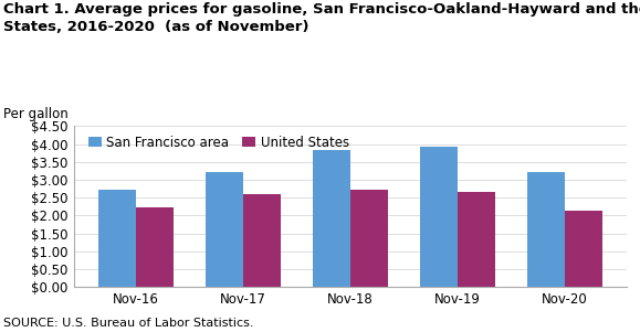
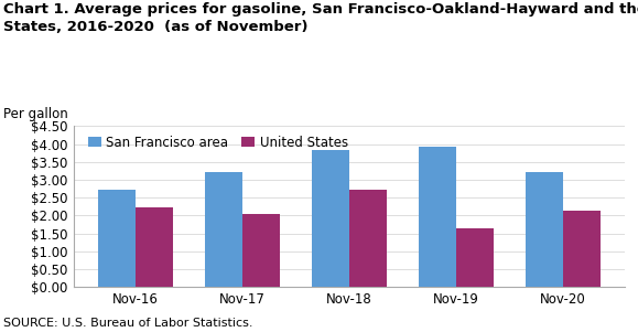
United States/Nov-17: $2.60 -> $2.05
United States/Nov-19: $2.67 -> $1.65
